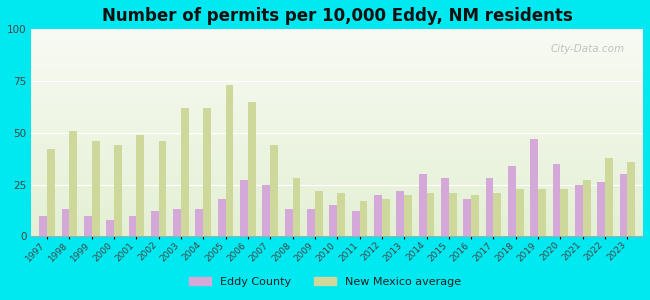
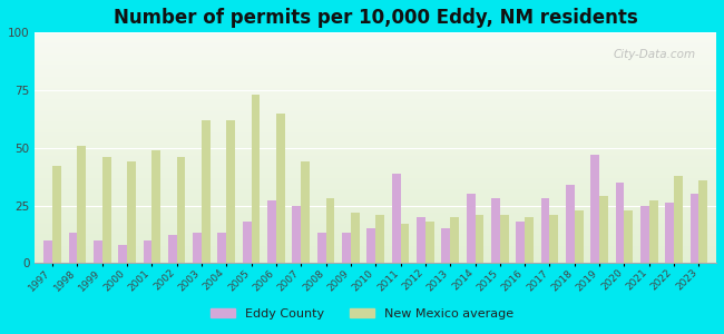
Eddy County/2011: 12 -> 39
Eddy County/2013: 22 -> 15
New Mexico average/2019: 23 -> 29
